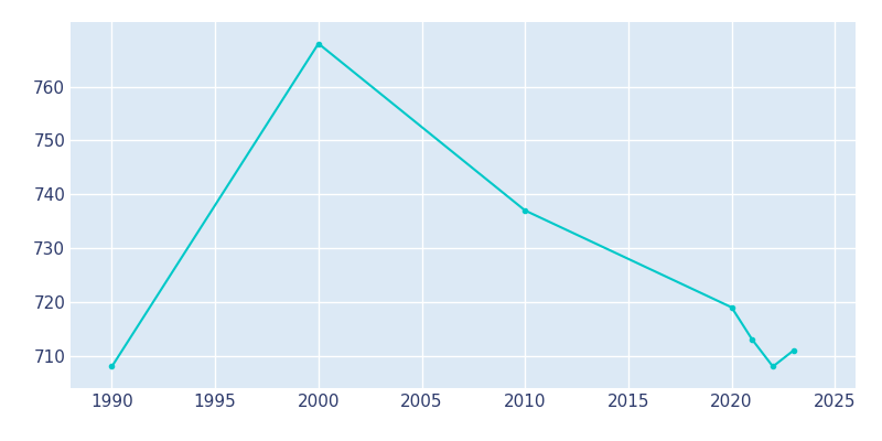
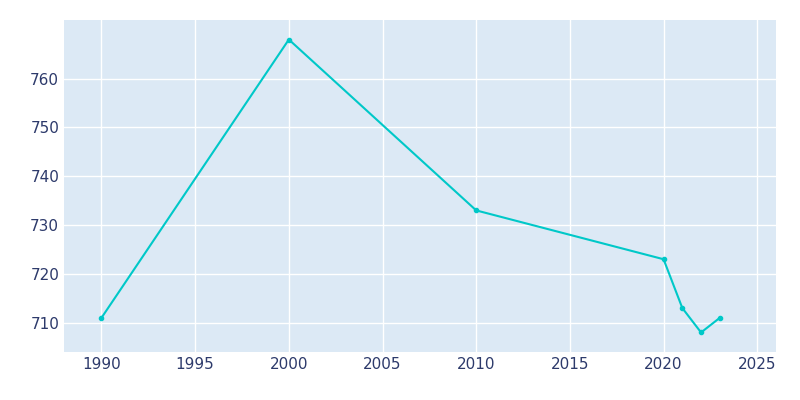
1990: 708 -> 711
2010: 737 -> 733
2020: 719 -> 723
